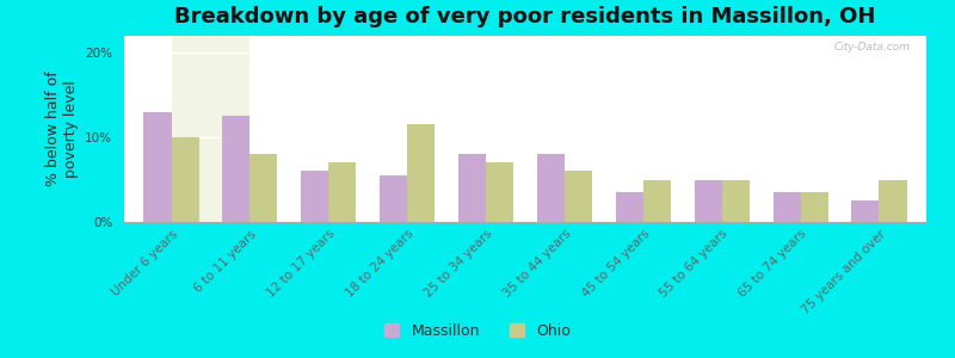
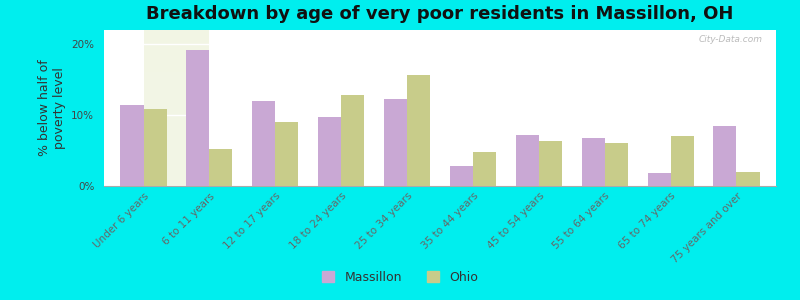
Massillon/Under 6 years: 13.0% -> 11.4%
Ohio/Under 6 years: 10.0% -> 10.8%
Massillon/6 to 11 years: 12.5% -> 19.2%
Ohio/6 to 11 years: 8.0% -> 5.2%
Massillon/12 to 17 years: 6.0% -> 12.0%
Ohio/12 to 17 years: 7.0% -> 9.0%
Massillon/18 to 24 years: 5.5% -> 9.8%
Ohio/18 to 24 years: 11.5% -> 12.8%
Massillon/25 to 34 years: 8.0% -> 12.2%
Ohio/25 to 34 years: 7.0% -> 15.6%
Massillon/35 to 44 years: 8.0% -> 2.8%
Ohio/35 to 44 years: 6.0% -> 4.8%
Massillon/45 to 54 years: 3.5% -> 7.2%
Ohio/45 to 54 years: 5.0% -> 6.4%
Massillon/55 to 64 years: 5.0% -> 6.8%
Ohio/55 to 64 years: 5.0% -> 6.0%
Massillon/65 to 74 years: 3.5% -> 1.8%
Ohio/65 to 74 years: 3.5% -> 7.0%
Massillon/75 years and over: 2.5% -> 8.4%
Ohio/75 years and over: 5.0% -> 2.0%
